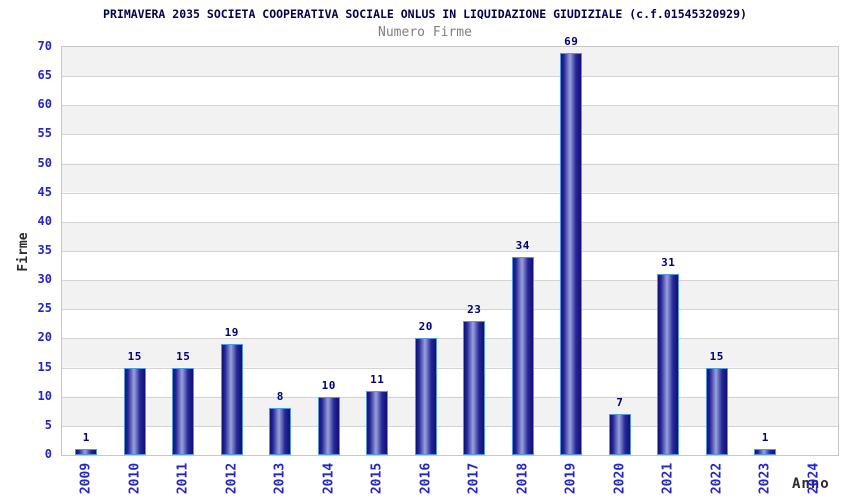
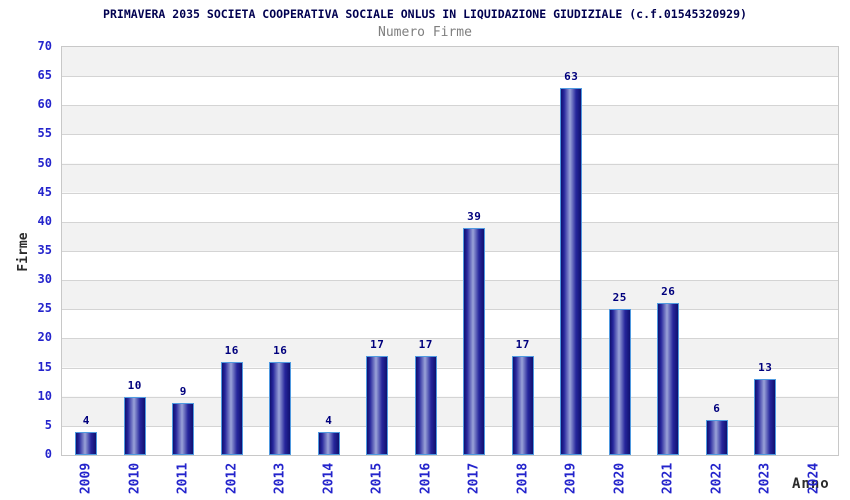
2009: 1 -> 4
2010: 15 -> 10
2011: 15 -> 9
2012: 19 -> 16
2013: 8 -> 16
2014: 10 -> 4
2015: 11 -> 17
2016: 20 -> 17
2017: 23 -> 39
2018: 34 -> 17
2019: 69 -> 63
2020: 7 -> 25
2021: 31 -> 26
2022: 15 -> 6
2023: 1 -> 13
